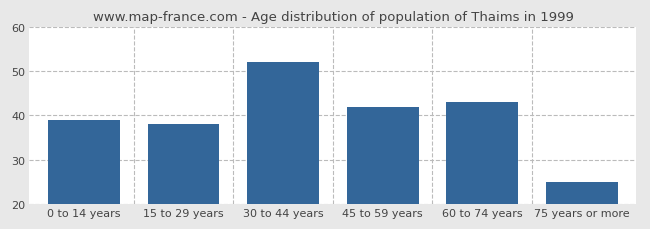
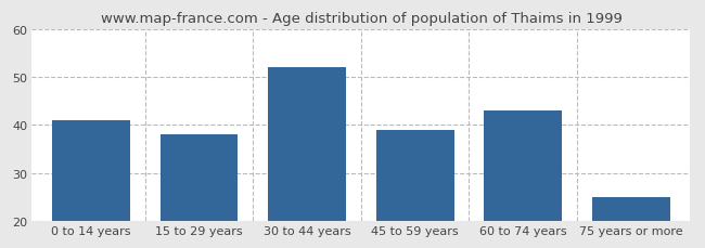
0 to 14 years: 39 -> 41
45 to 59 years: 42 -> 39
